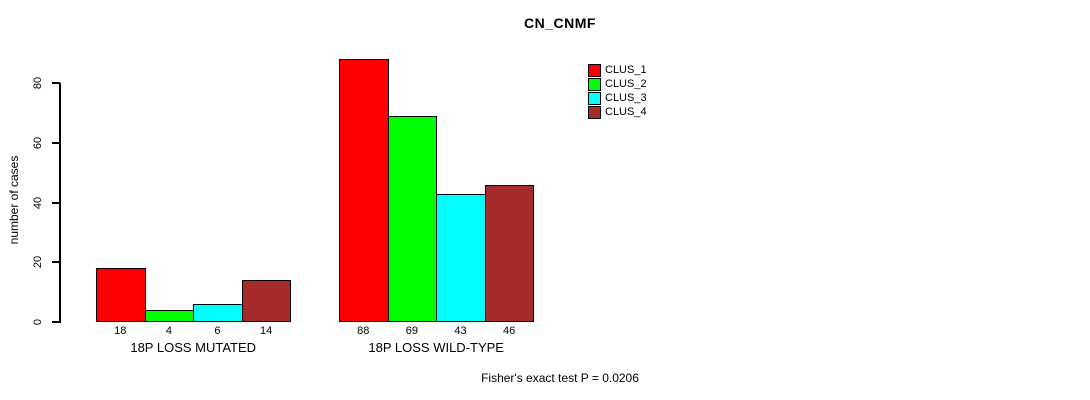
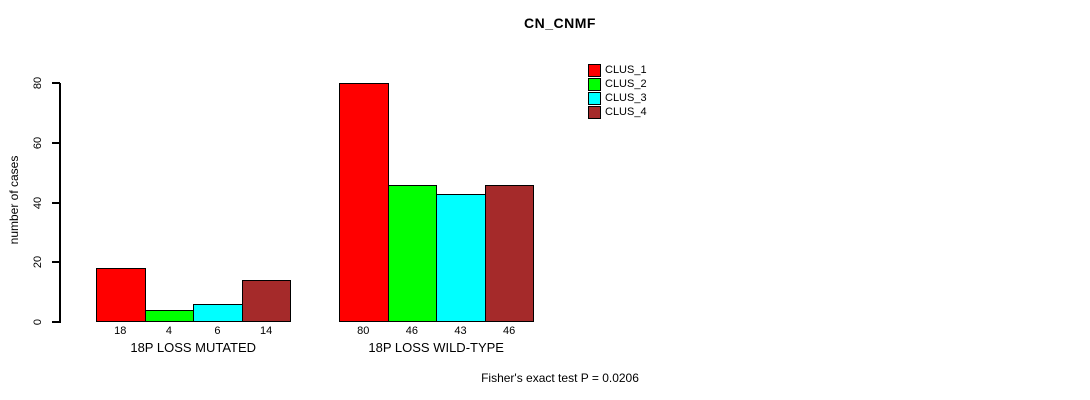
CLUS_1/18P LOSS WILD-TYPE: 88 -> 80
CLUS_2/18P LOSS WILD-TYPE: 69 -> 46
